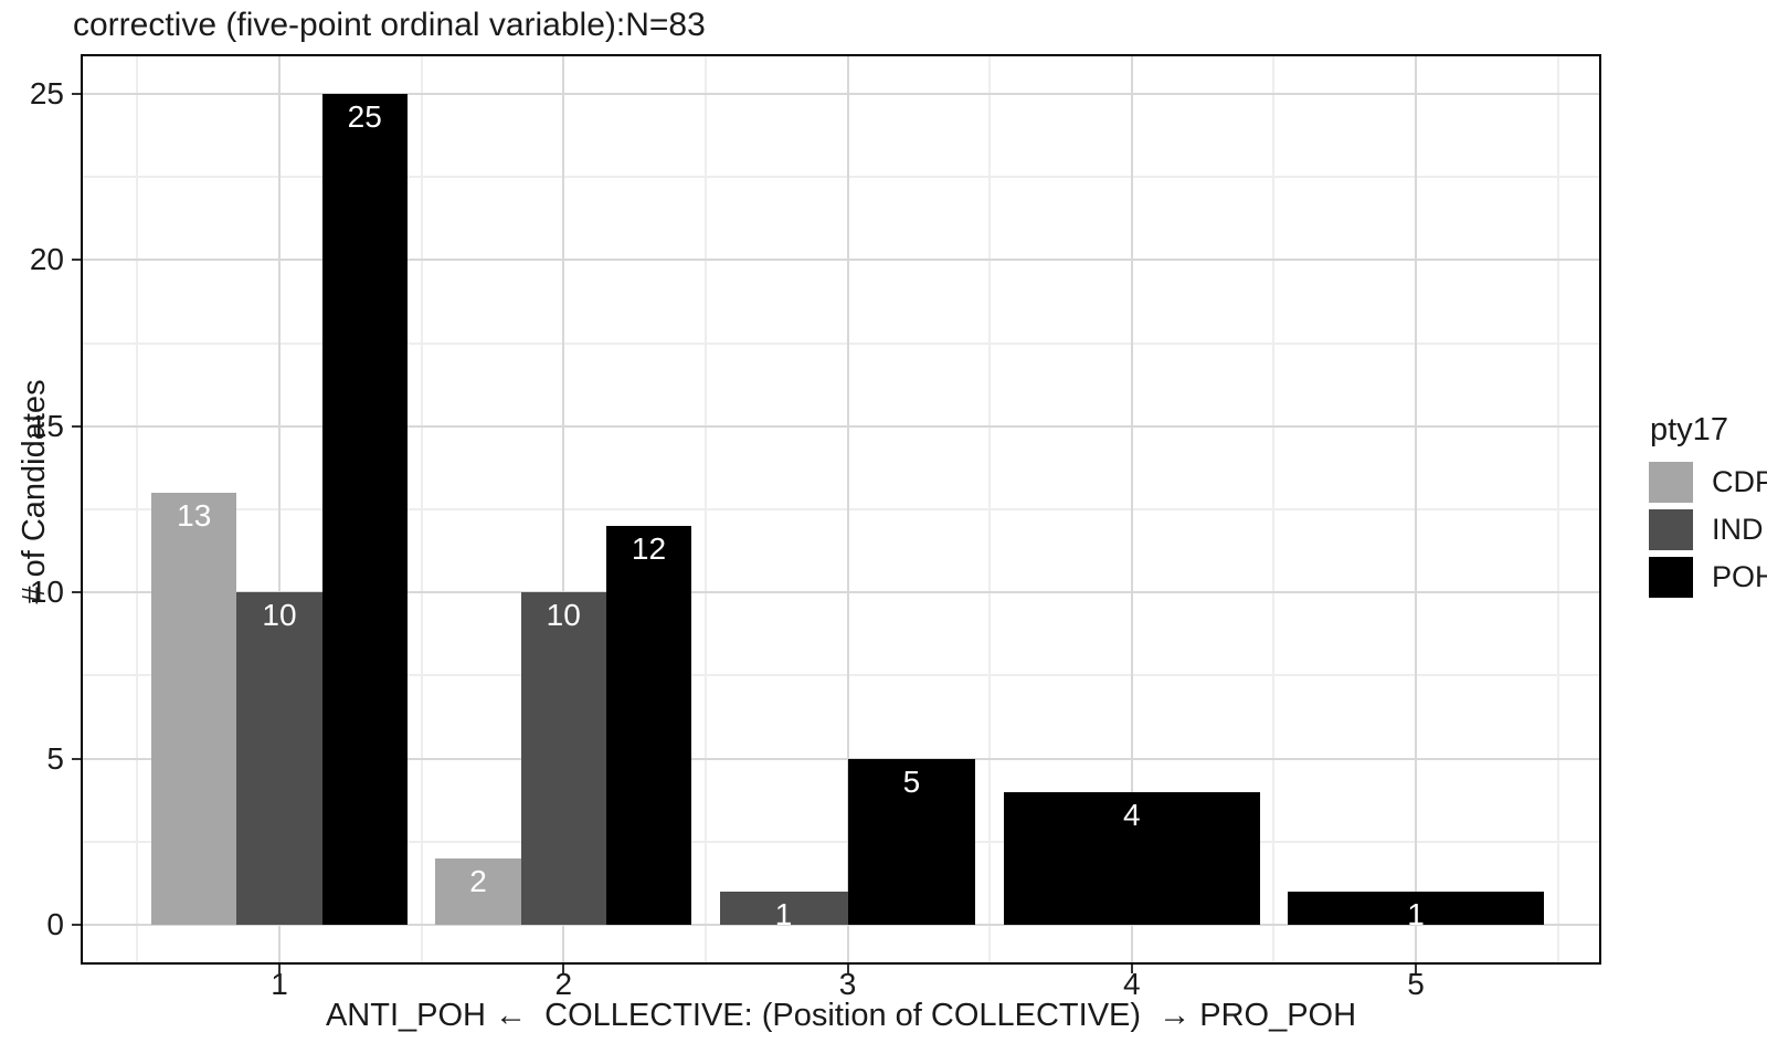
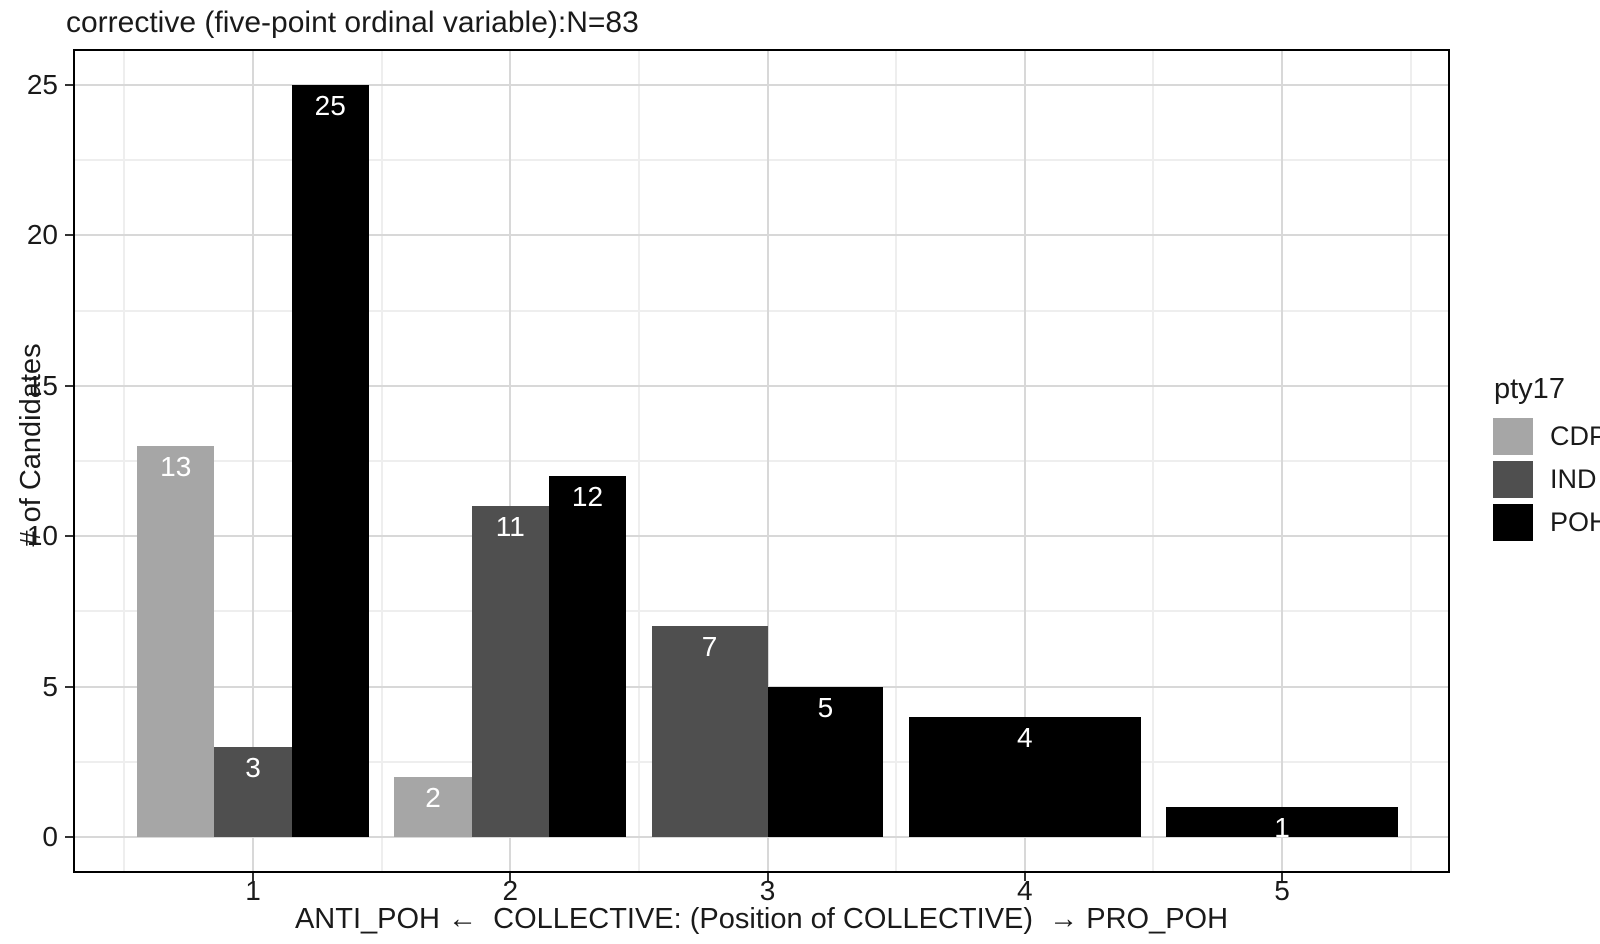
IND/1: 10 -> 3
IND/2: 10 -> 11
IND/3: 1 -> 7
